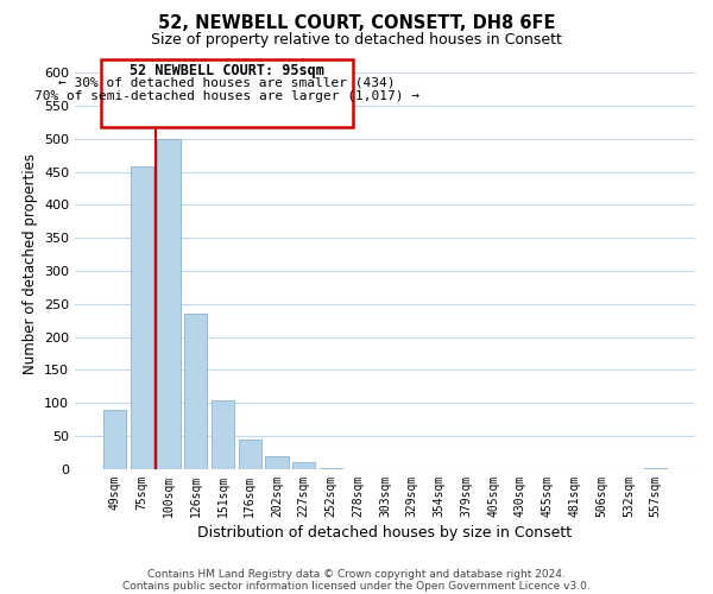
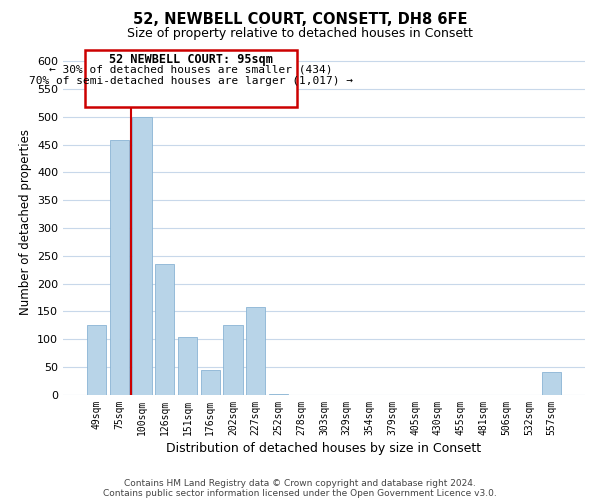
49sqm: 89 -> 126
202sqm: 20 -> 126
227sqm: 10 -> 158
557sqm: 2 -> 42
